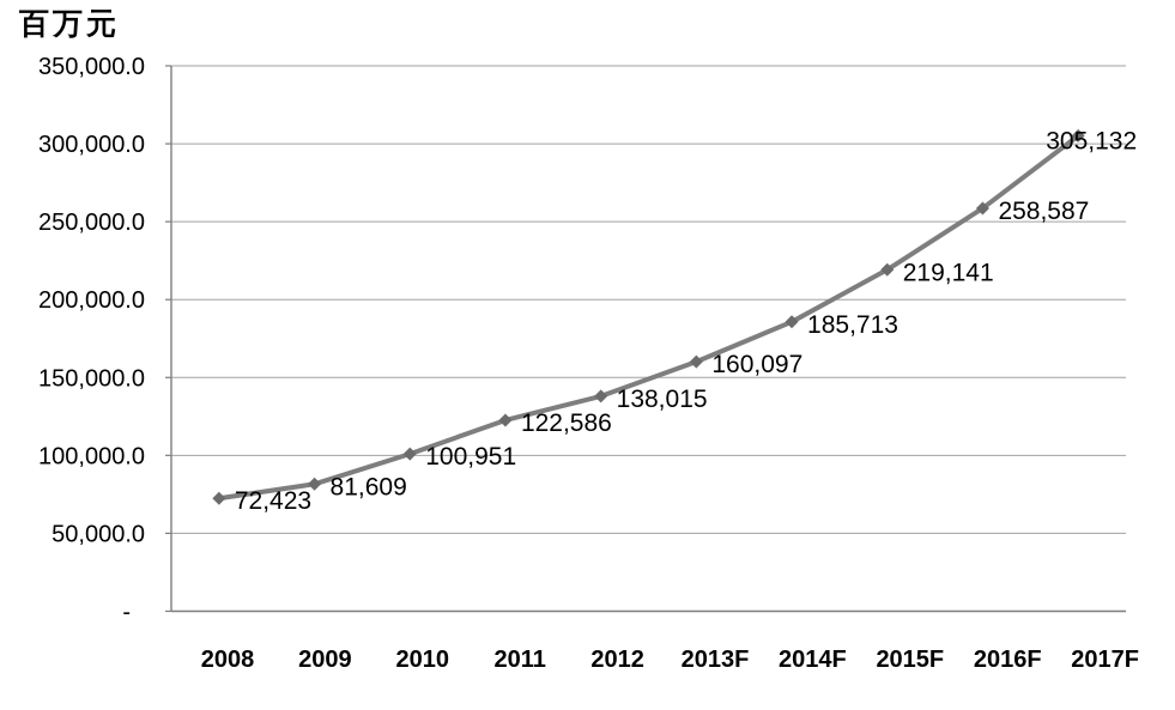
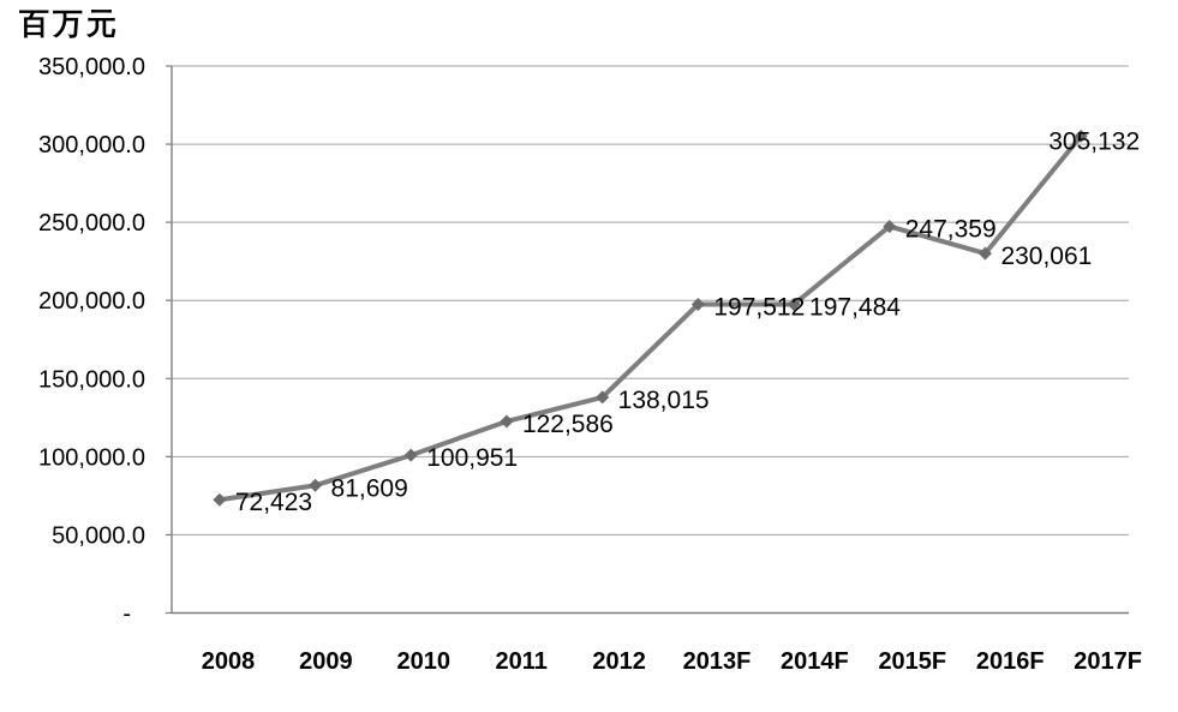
2013F: 160,097 -> 197,512
2014F: 185,713 -> 197,484
2015F: 219,141 -> 247,359
2016F: 258,587 -> 230,061
